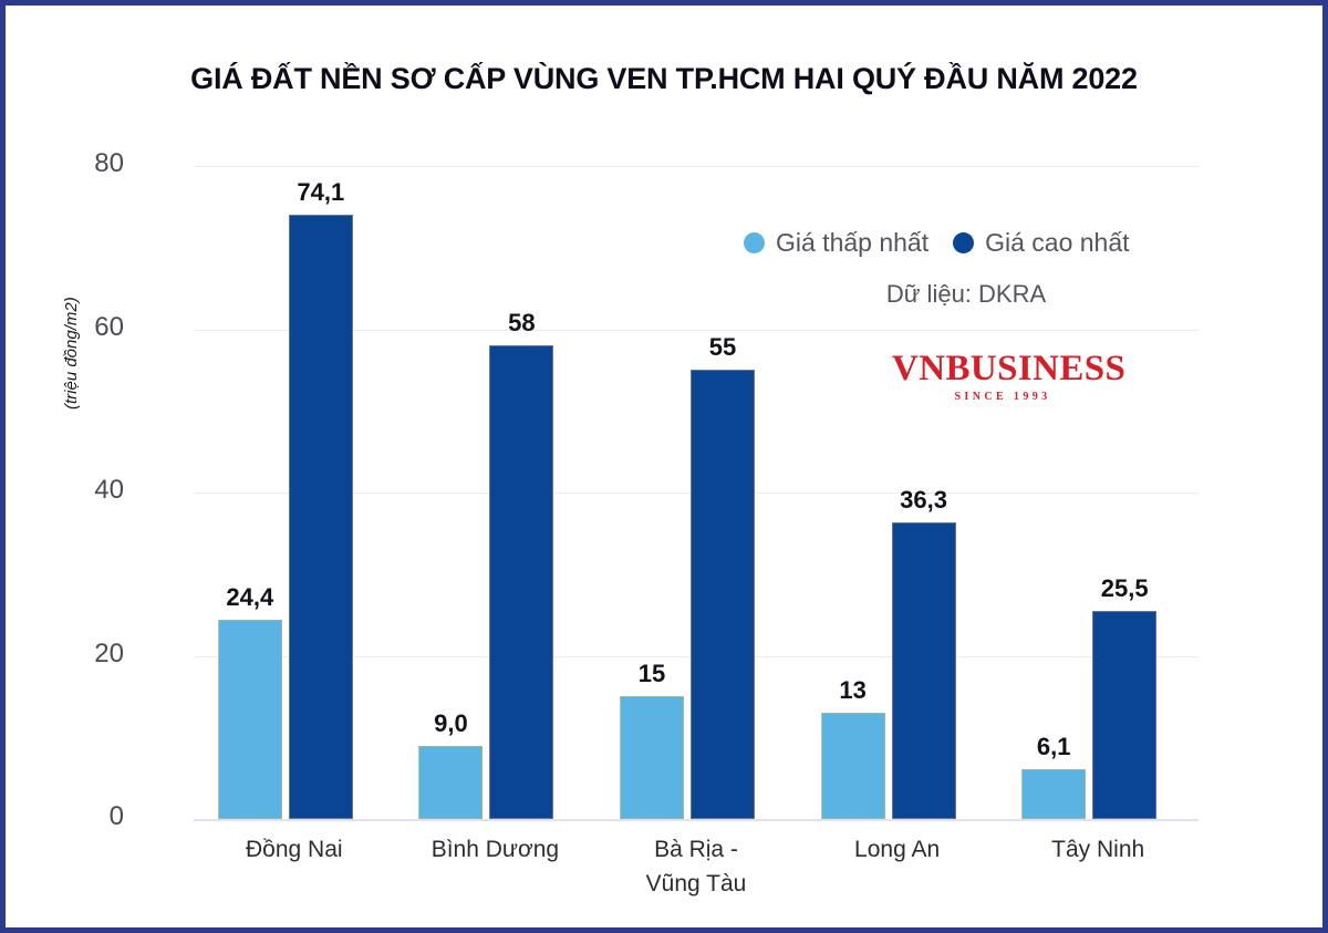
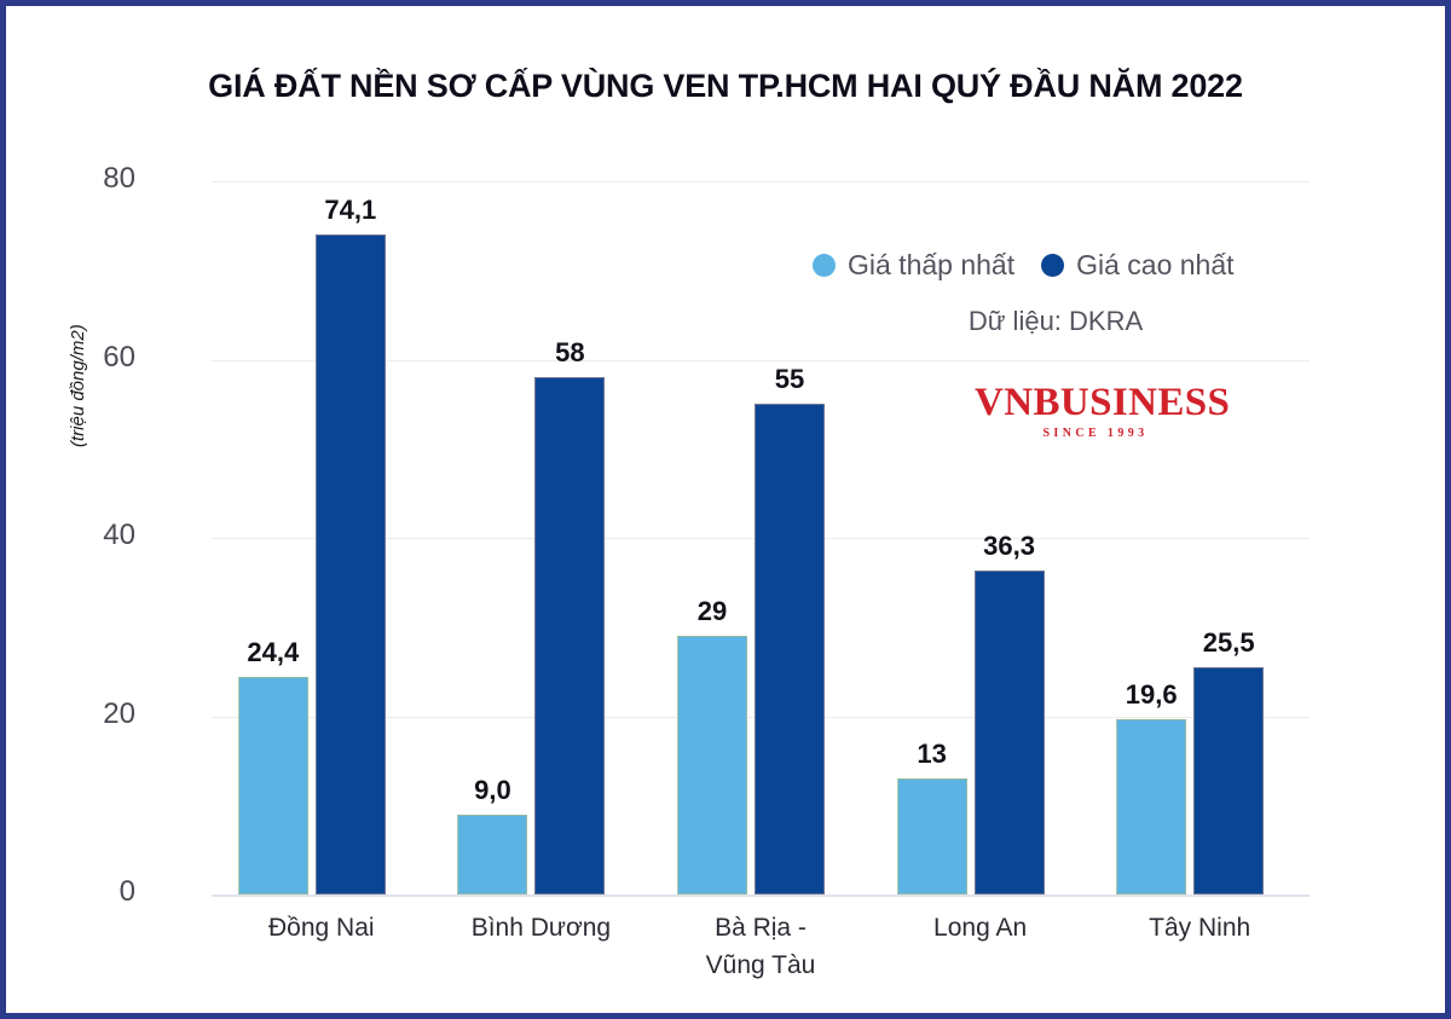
Giá thấp nhất/Bà Rịa - Vũng Tàu: 15 -> 29
Giá thấp nhất/Tây Ninh: 6,1 -> 19,6
